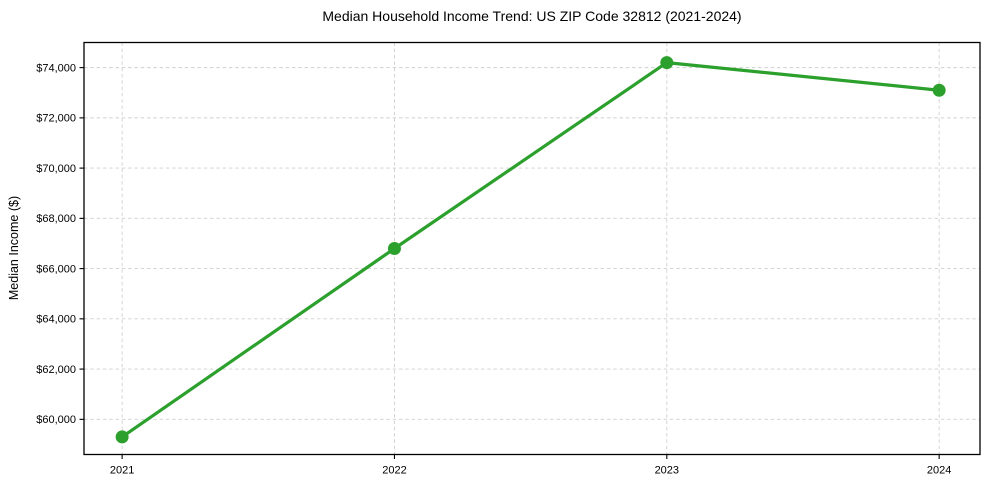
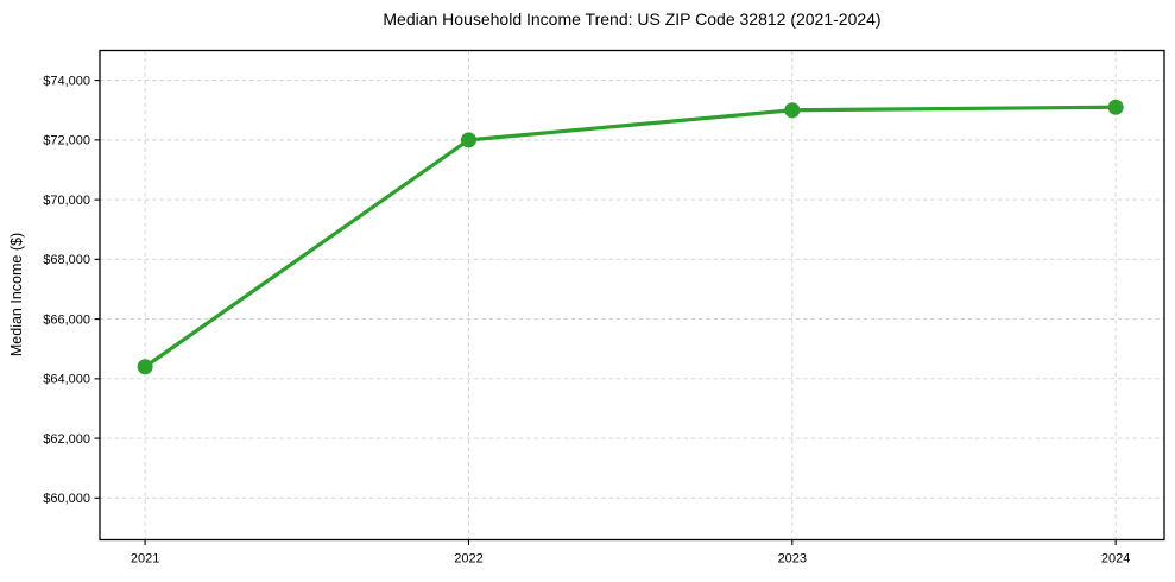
2021: $59300 -> $64400
2022: $66800 -> $72000
2023: $74200 -> $73000
